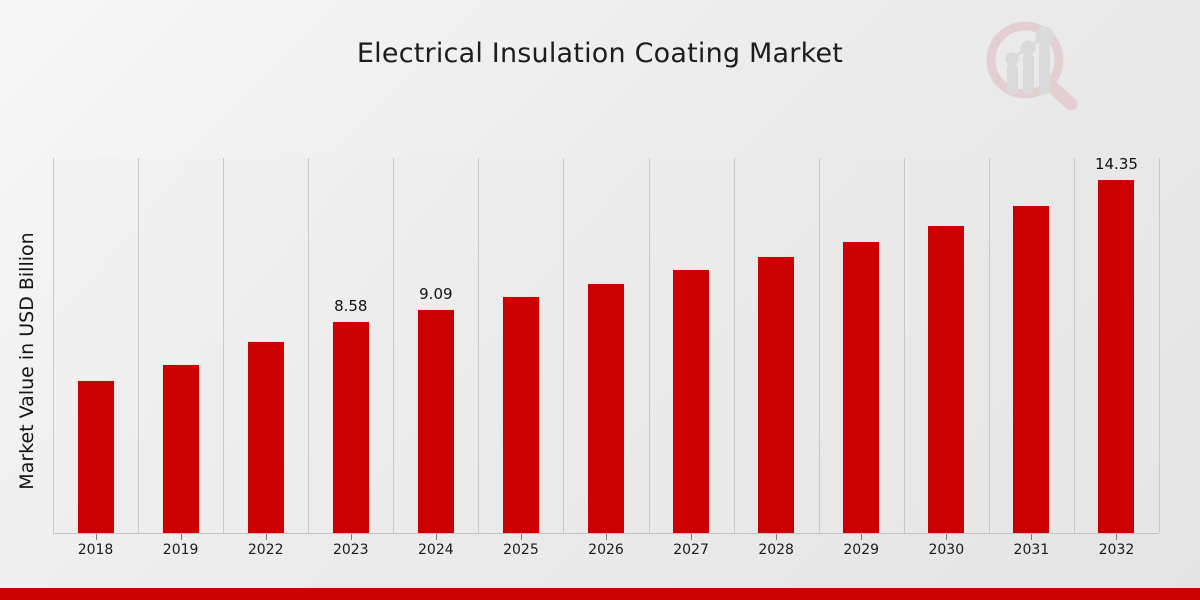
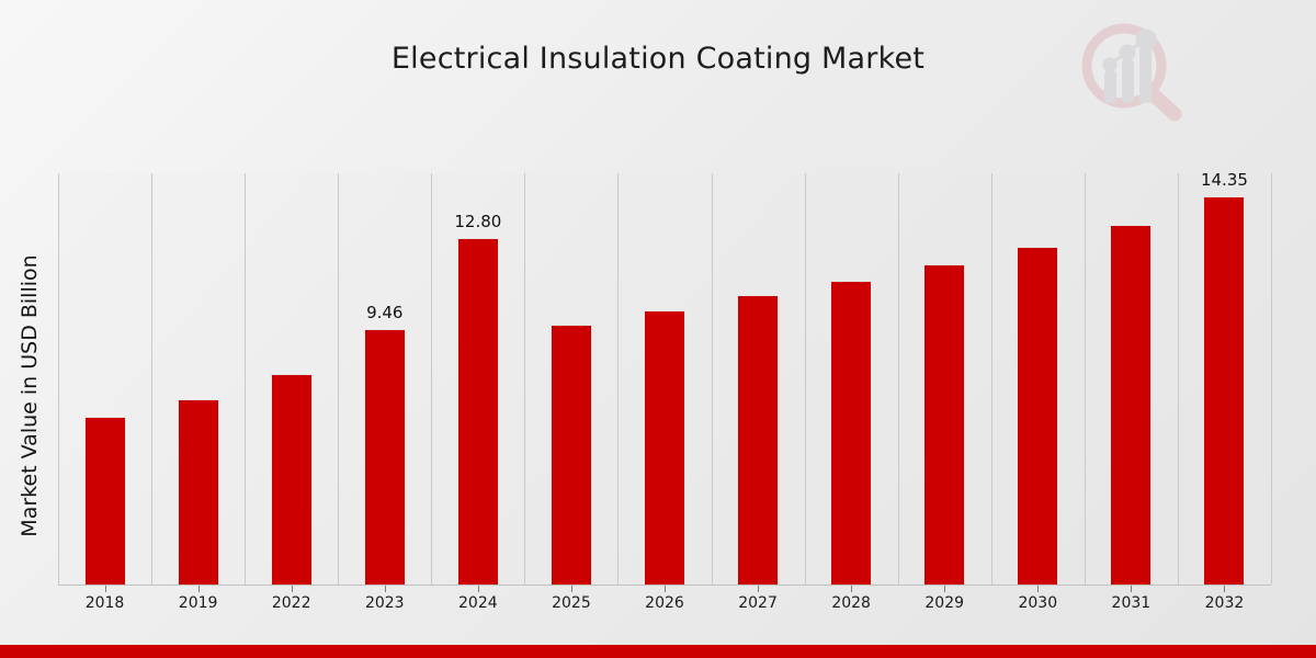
2023: 8.58 -> 9.46
2024: 9.09 -> 12.80
